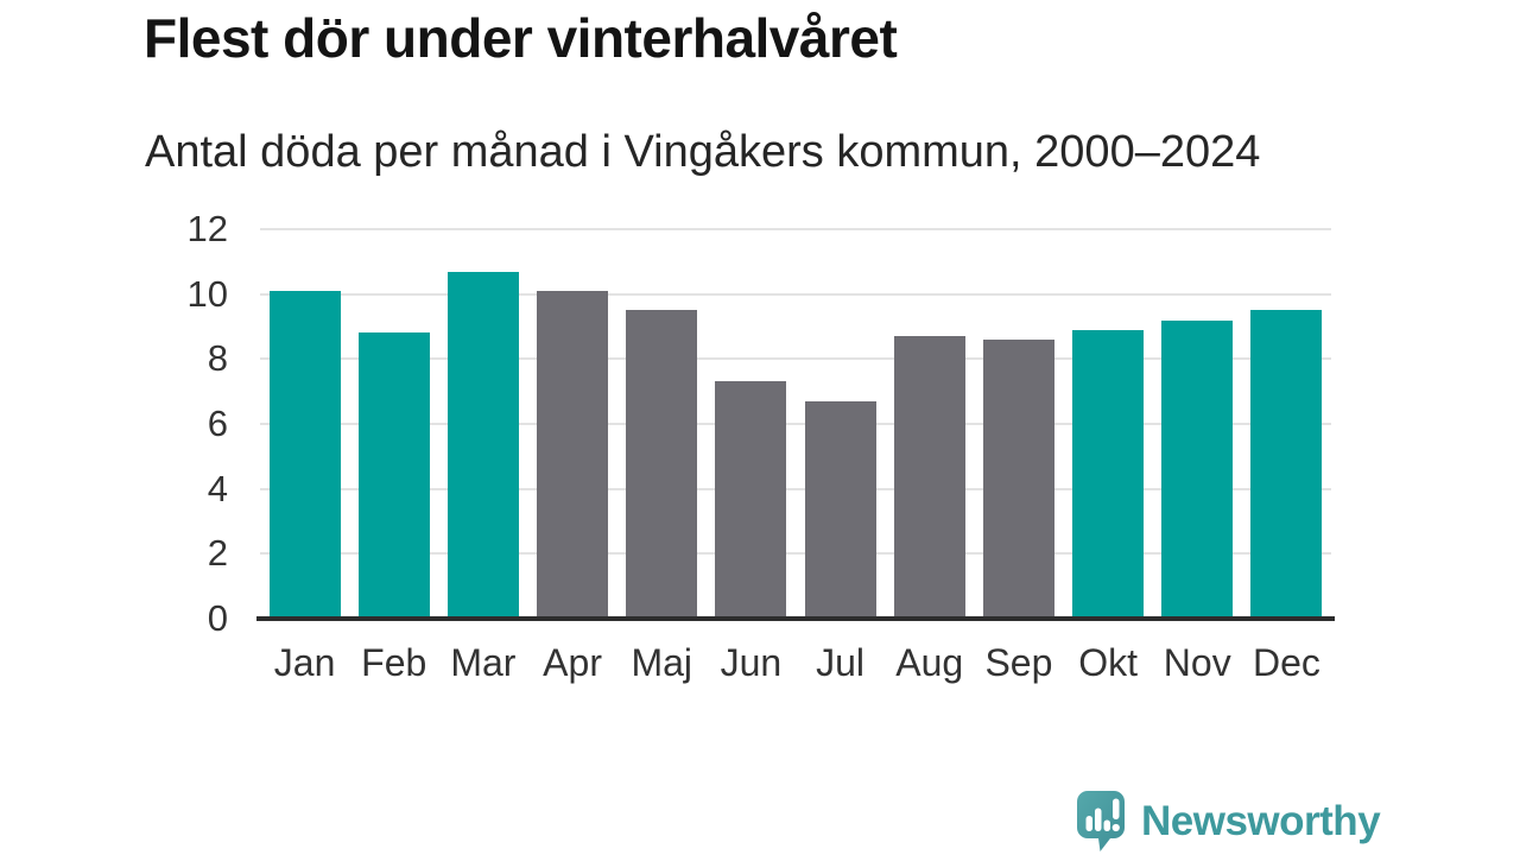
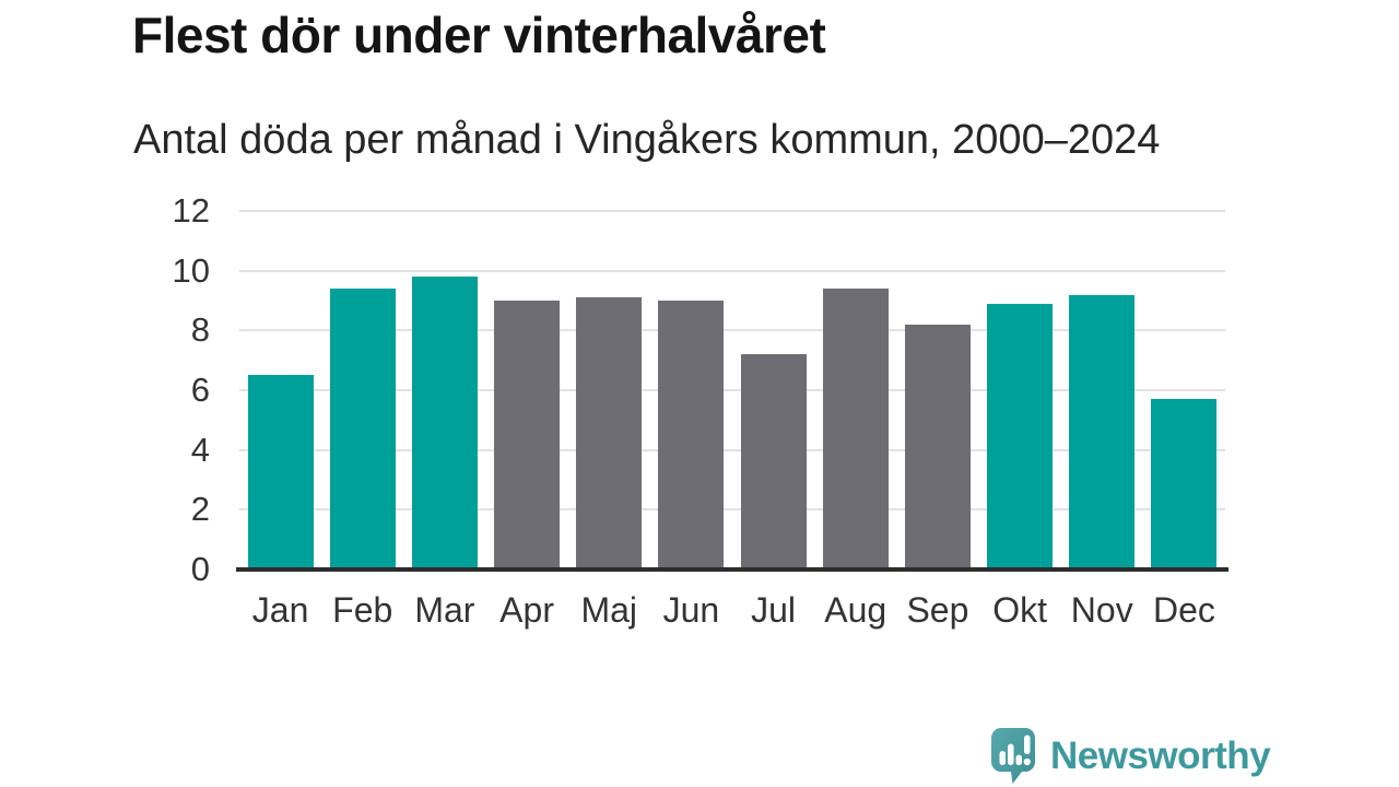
Jan: 10.1 -> 6.5
Feb: 8.8 -> 9.4
Mar: 10.7 -> 9.8
Apr: 10.1 -> 9.0
Maj: 9.5 -> 9.1
Jun: 7.3 -> 9.0
Jul: 6.7 -> 7.2
Aug: 8.7 -> 9.4
Sep: 8.6 -> 8.2
Dec: 9.5 -> 5.7
